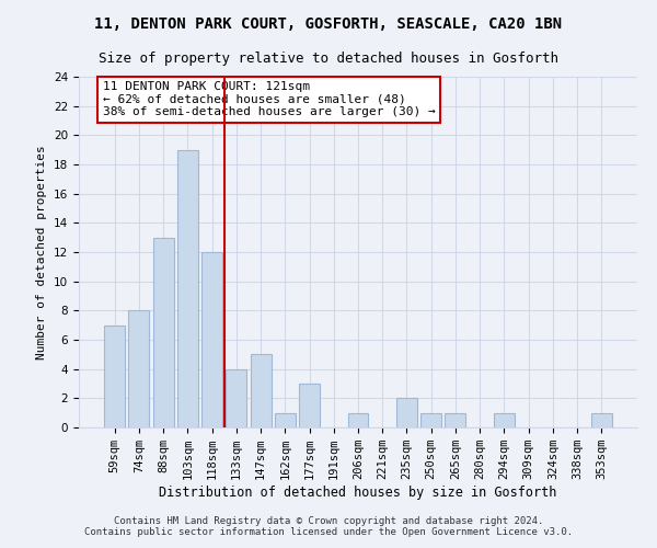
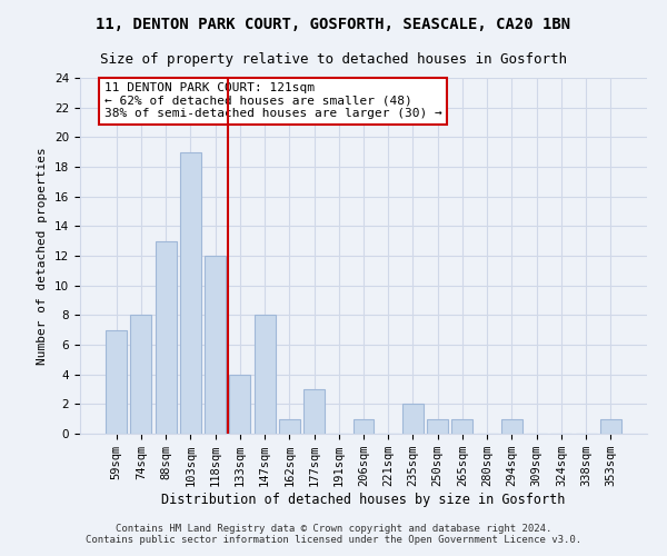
147sqm: 5 -> 8
